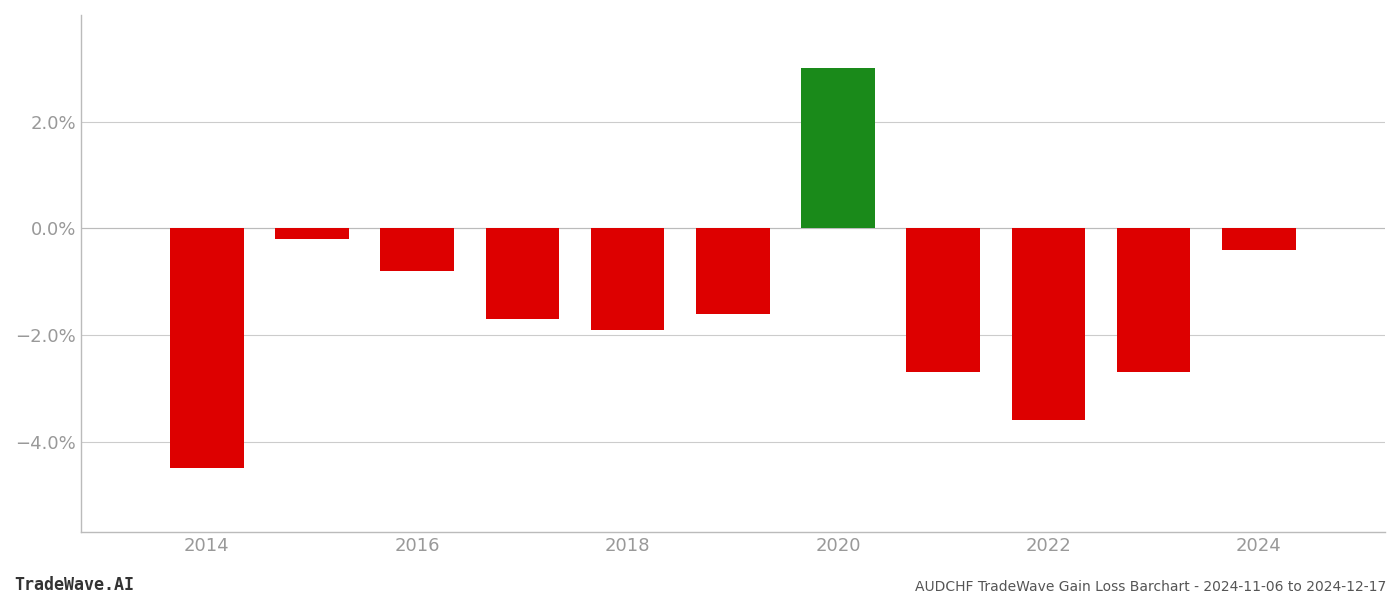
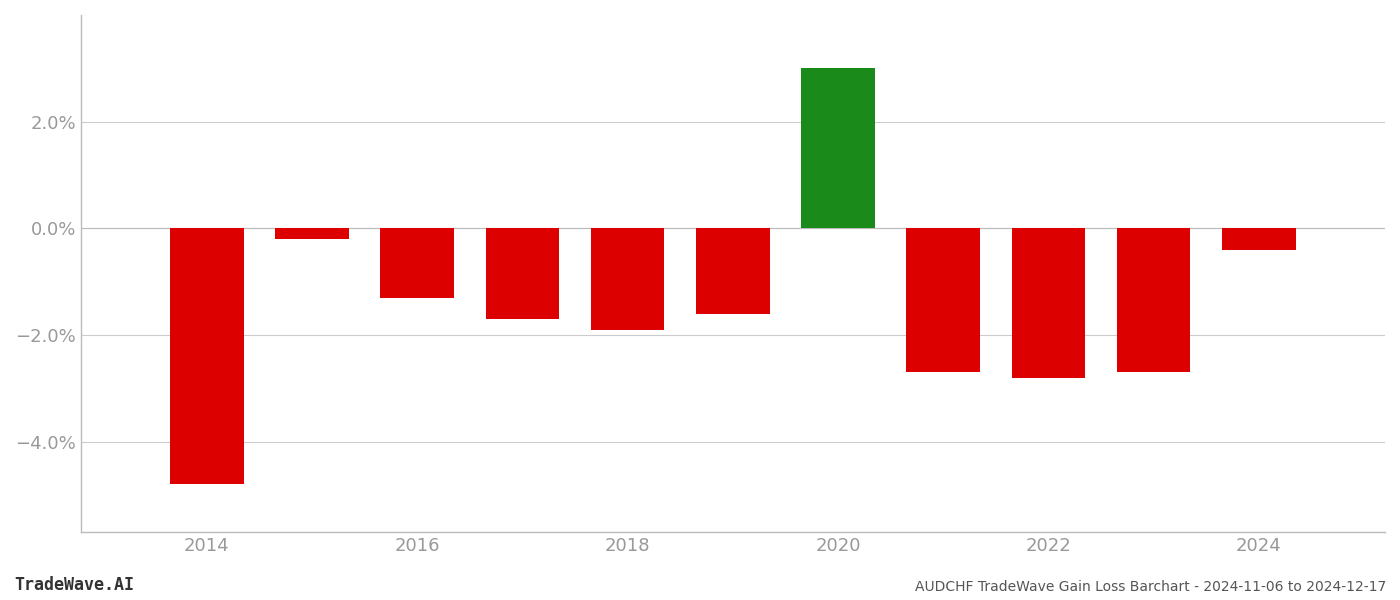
2014: -4.5% -> -4.8%
2016: -0.8% -> -1.3%
2022: -3.6% -> -2.8%
